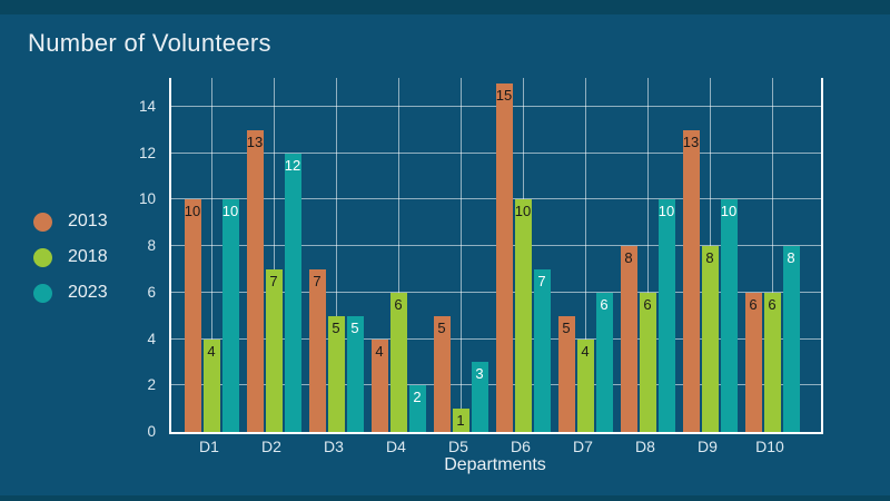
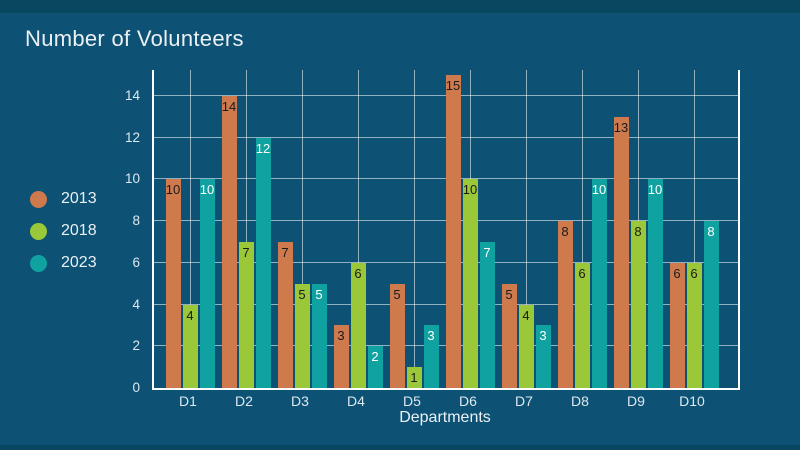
2013/D2: 13 -> 14
2013/D4: 4 -> 3
2023/D7: 6 -> 3
